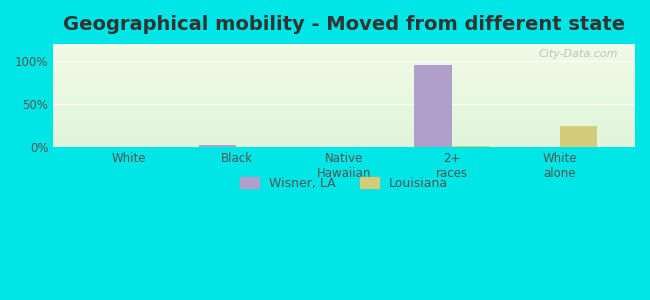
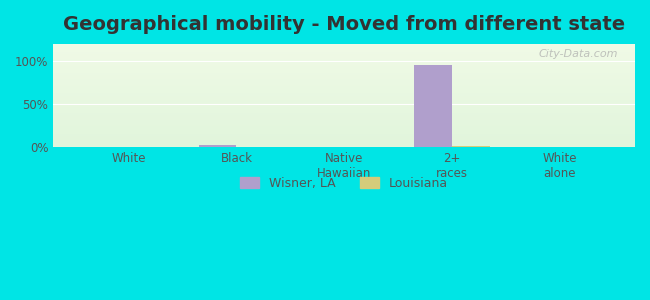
Louisiana/White alone: 24% -> 0%
